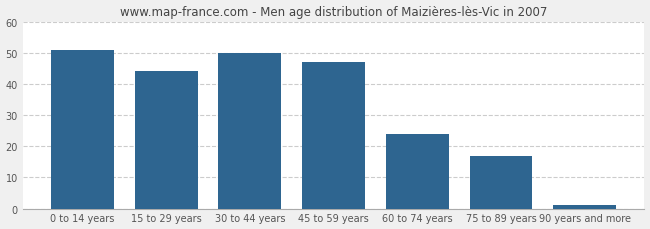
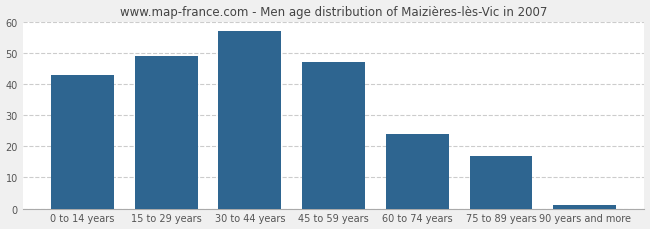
0 to 14 years: 51 -> 43
15 to 29 years: 44 -> 49
30 to 44 years: 50 -> 57
